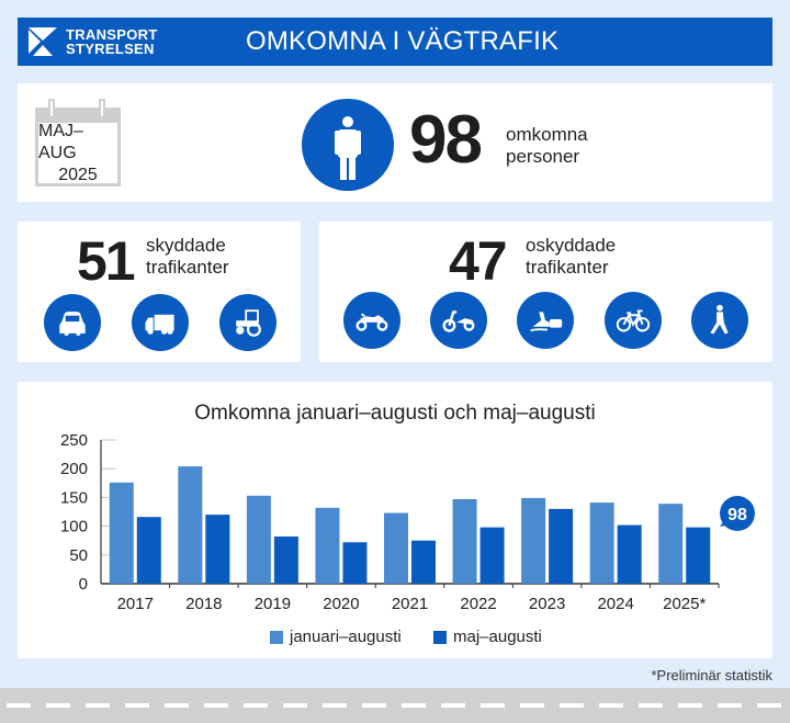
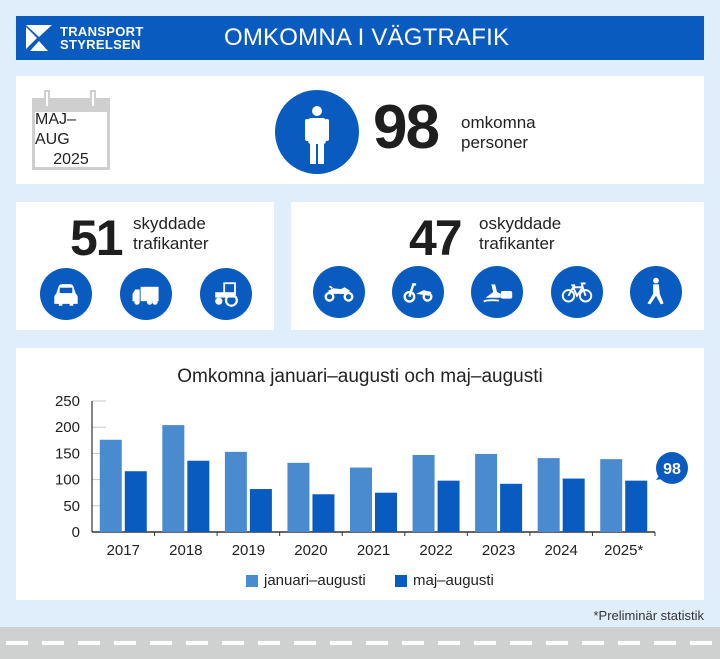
maj–augusti/2018: 120 -> 140
maj–augusti/2023: 130 -> 90
